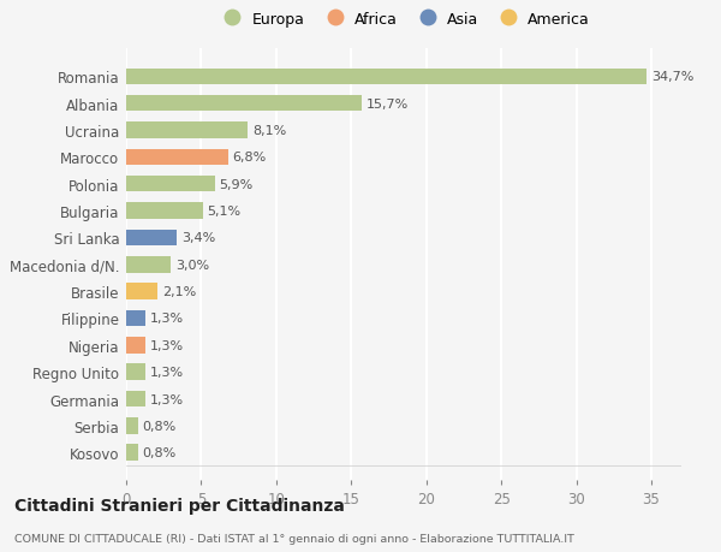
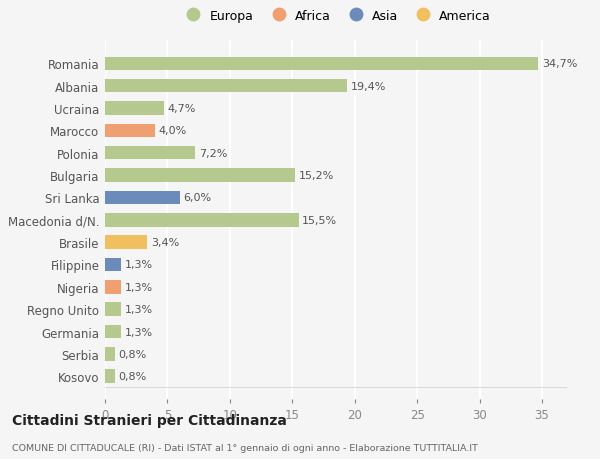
Albania: 15,7% -> 19,4%
Ucraina: 8,1% -> 4,7%
Marocco: 6,8% -> 4,0%
Polonia: 5,9% -> 7,2%
Bulgaria: 5,1% -> 15,2%
Sri Lanka: 3,4% -> 6,0%
Macedonia d/N.: 3,0% -> 15,5%
Brasile: 2,1% -> 3,4%
